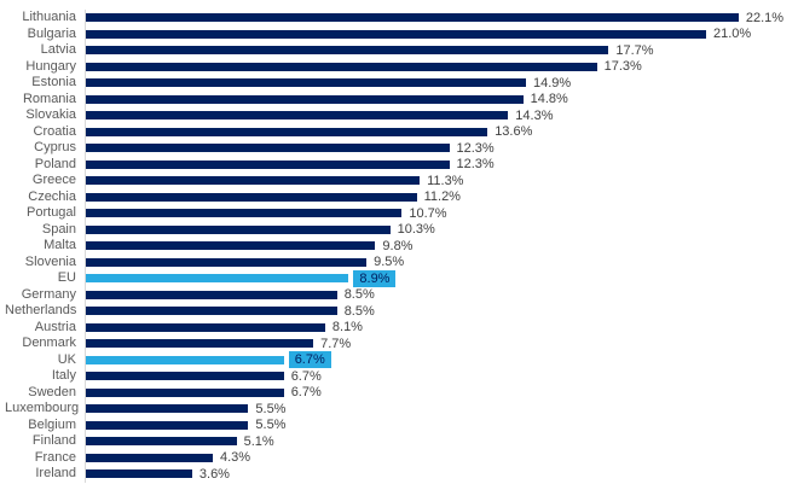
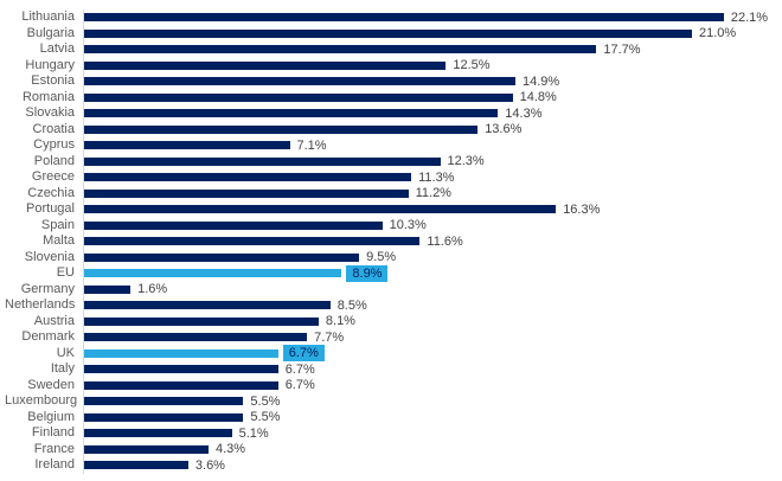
Hungary: 17.3% -> 12.5%
Cyprus: 12.3% -> 7.1%
Portugal: 10.7% -> 16.3%
Malta: 9.8% -> 11.6%
Germany: 8.5% -> 1.6%
